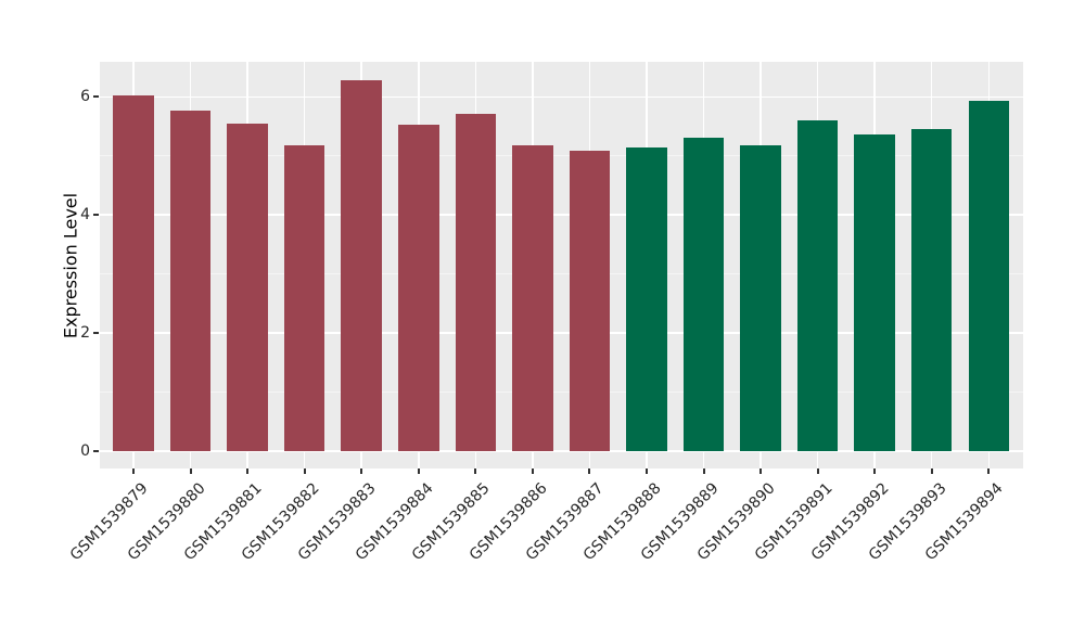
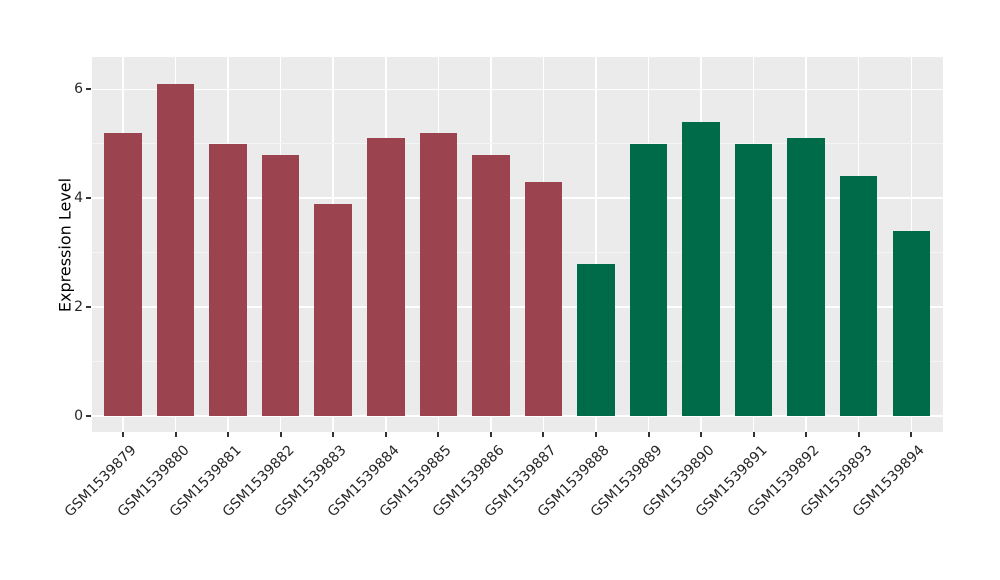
GSM1539879: 6.0 -> 5.2
GSM1539880: 5.8 -> 6.1
GSM1539881: 5.5 -> 5.0
GSM1539882: 5.2 -> 4.8
GSM1539883: 6.3 -> 3.9
GSM1539884: 5.5 -> 5.1
GSM1539885: 5.7 -> 5.2
GSM1539886: 5.2 -> 4.8
GSM1539887: 5.1 -> 4.3
GSM1539888: 5.1 -> 2.8
GSM1539889: 5.3 -> 5.0
GSM1539890: 5.2 -> 5.4
GSM1539891: 5.6 -> 5.0
GSM1539892: 5.4 -> 5.1
GSM1539893: 5.5 -> 4.4
GSM1539894: 5.9 -> 3.4
